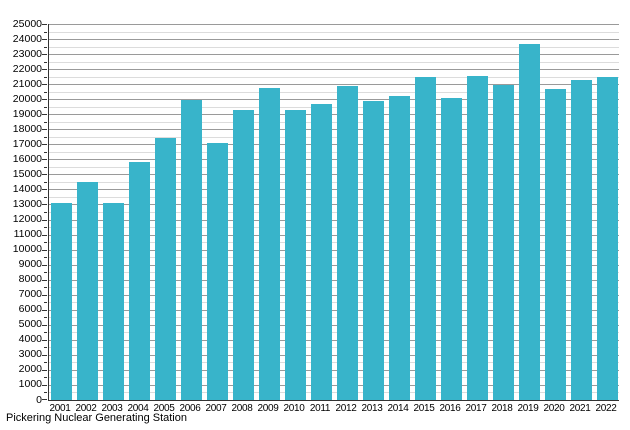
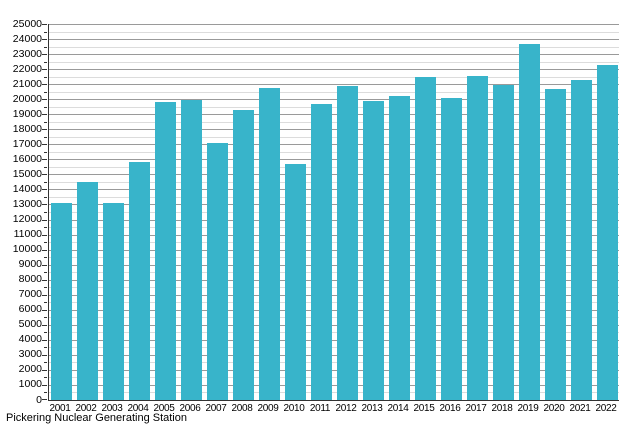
2005: 17400 -> 19800
2010: 19300 -> 15700
2022: 21500 -> 22300
